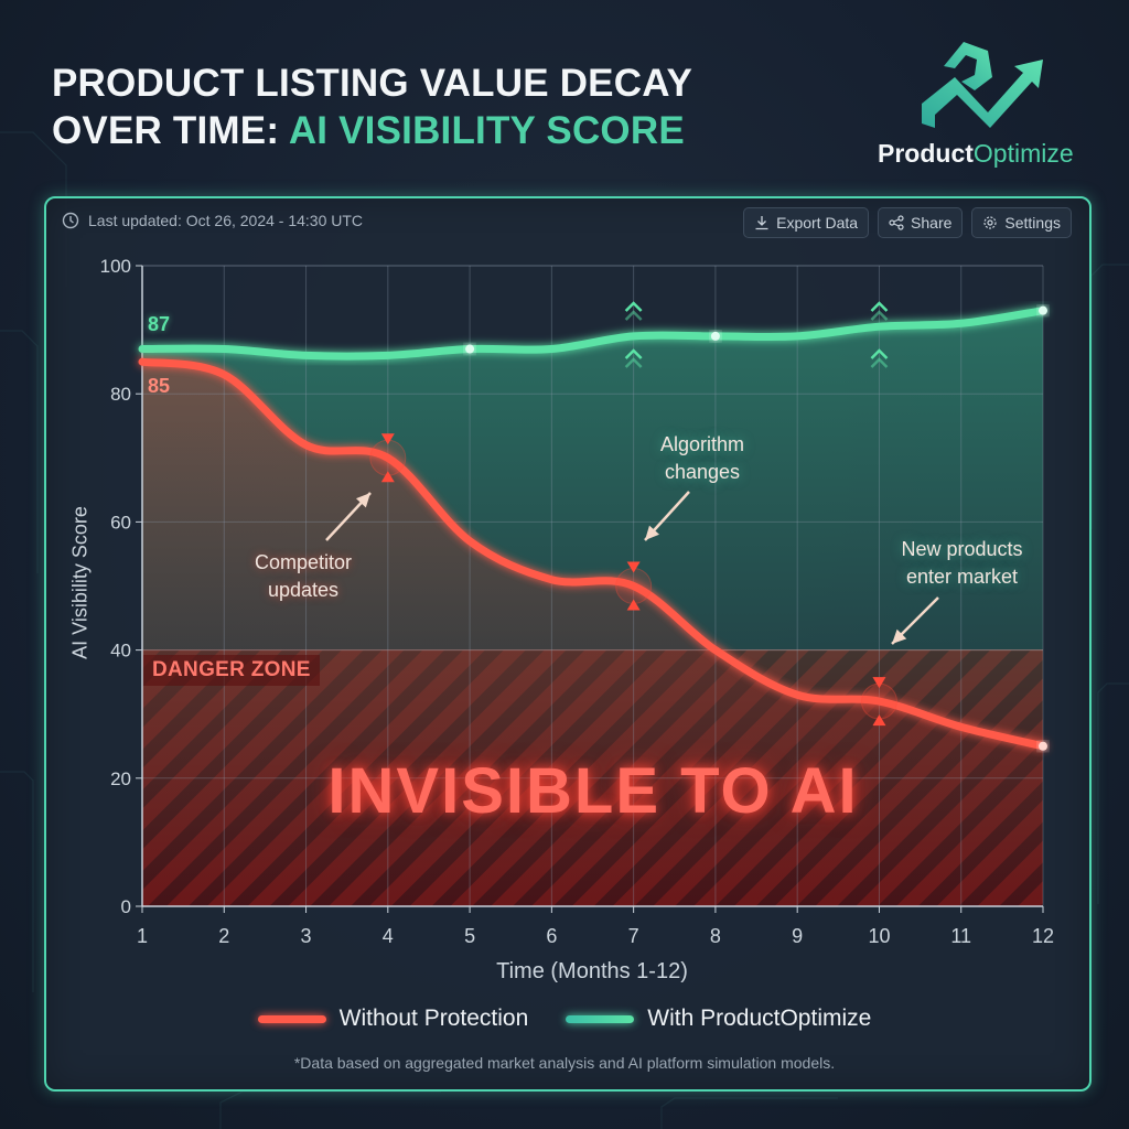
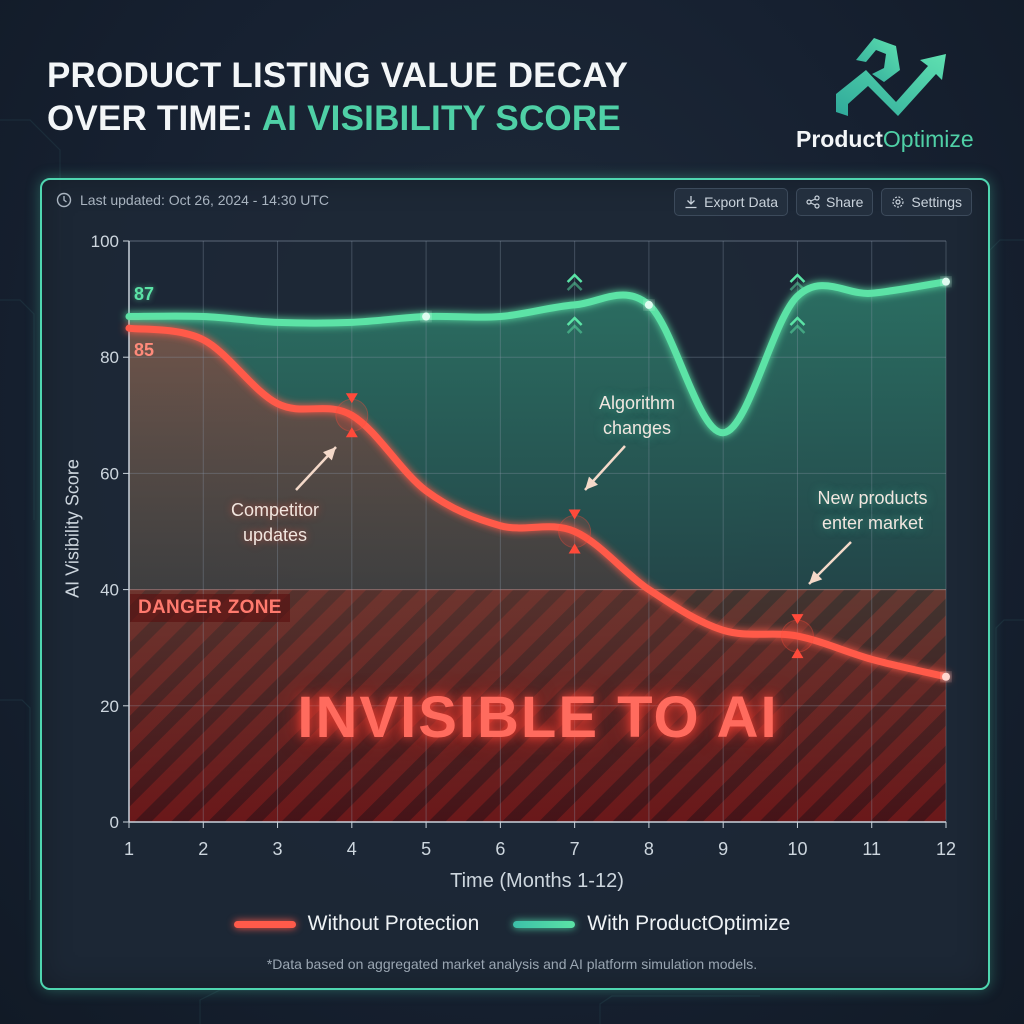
With ProductOptimize/9: 89 -> 67
